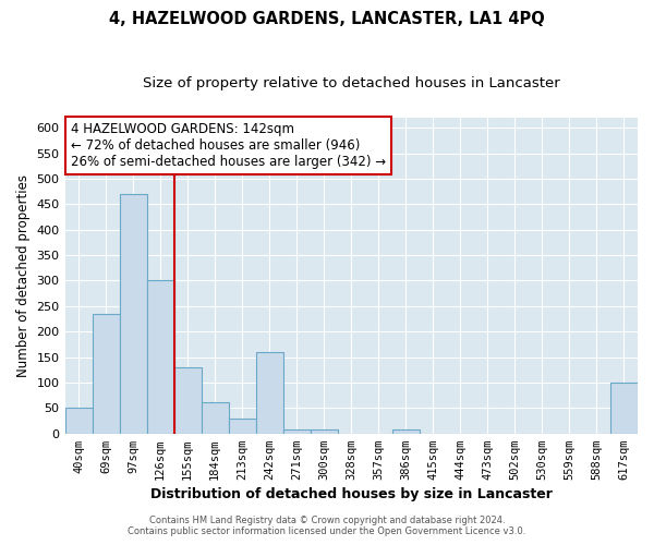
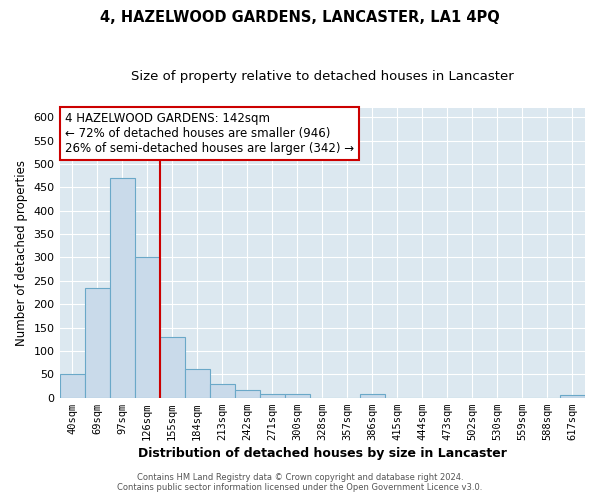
242sqm: 160 -> 16
617sqm: 100 -> 5
